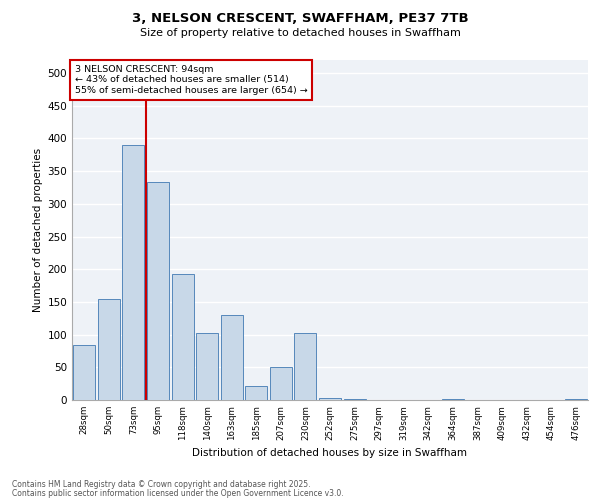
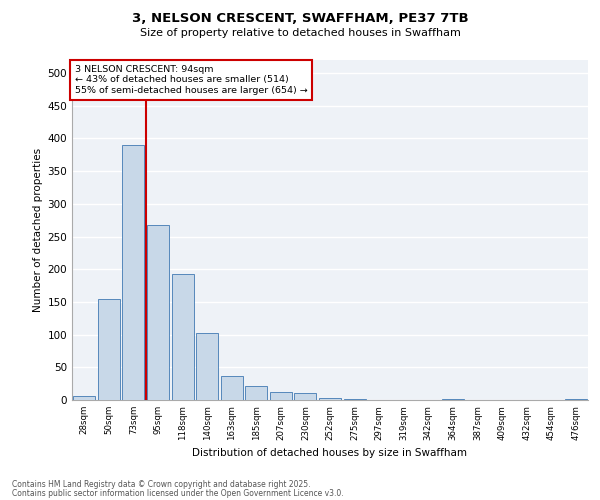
28sqm: 84 -> 6
95sqm: 334 -> 267
163sqm: 130 -> 36
207sqm: 50 -> 12
230sqm: 102 -> 10
